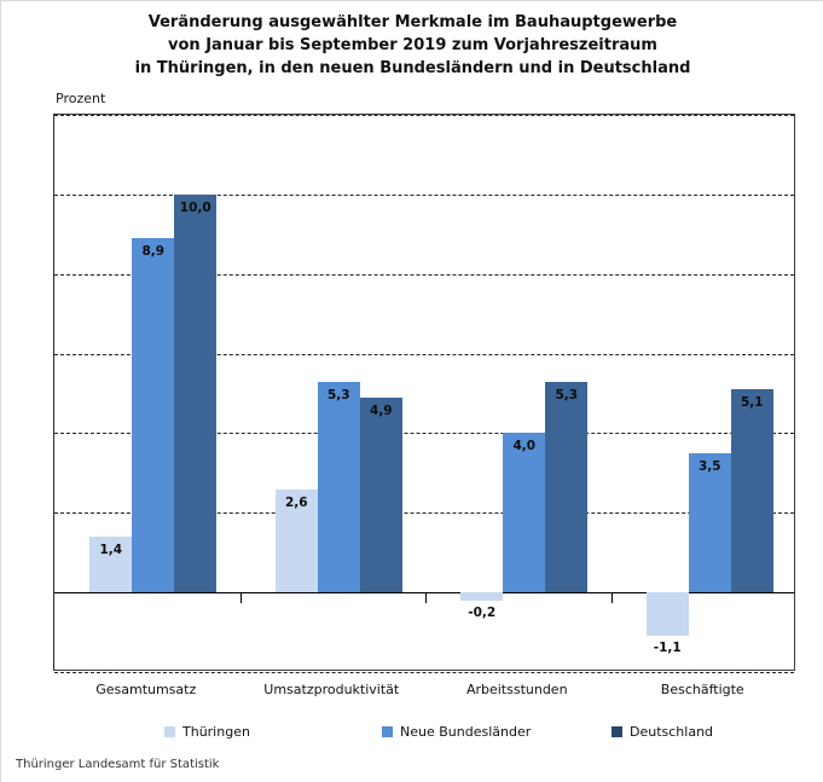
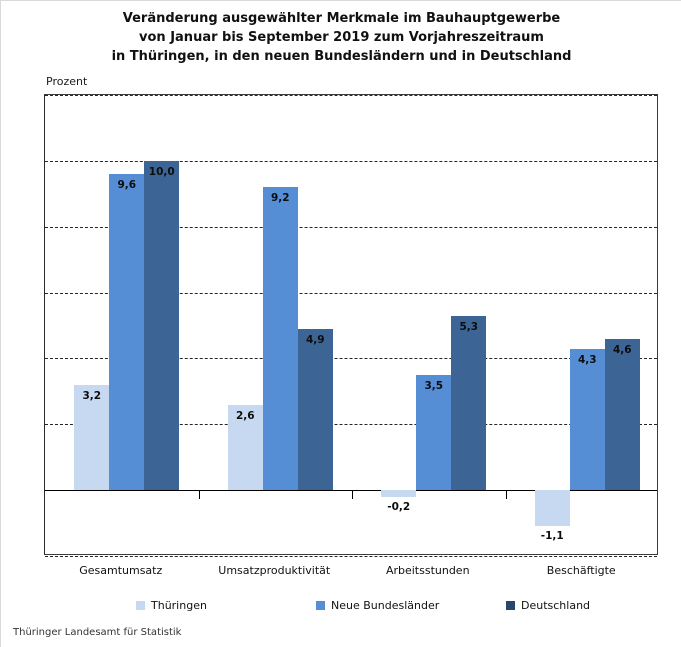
Thüringen/Gesamtumsatz: 1,4 -> 3,2
Neue Bundesländer/Gesamtumsatz: 8,9 -> 9,6
Neue Bundesländer/Umsatzproduktivität: 5,3 -> 9,2
Neue Bundesländer/Arbeitsstunden: 4,0 -> 3,5
Neue Bundesländer/Beschäftigte: 3,5 -> 4,3
Deutschland/Beschäftigte: 5,1 -> 4,6
